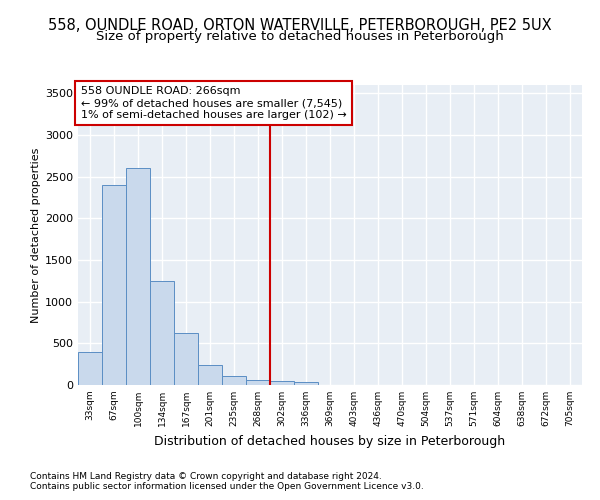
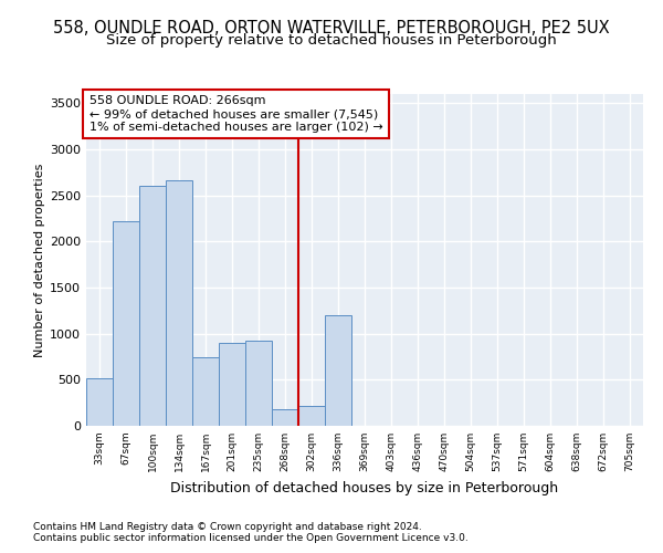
33sqm: 400 -> 520
67sqm: 2400 -> 2220
134sqm: 1250 -> 2660
167sqm: 620 -> 740
201sqm: 240 -> 900
235sqm: 100 -> 920
268sqm: 60 -> 180
302sqm: 50 -> 220
336sqm: 40 -> 1200
